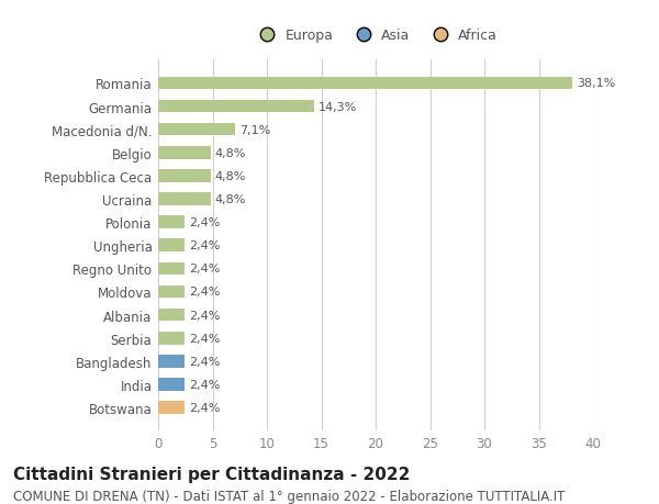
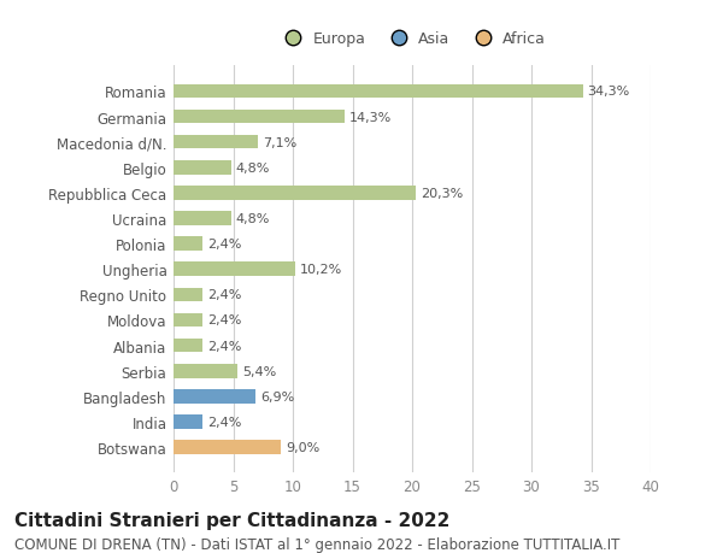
Romania: 38,1% -> 34,3%
Repubblica Ceca: 4,8% -> 20,3%
Ungheria: 2,4% -> 10,2%
Serbia: 2,4% -> 5,4%
Bangladesh: 2,4% -> 6,9%
Botswana: 2,4% -> 9,0%
